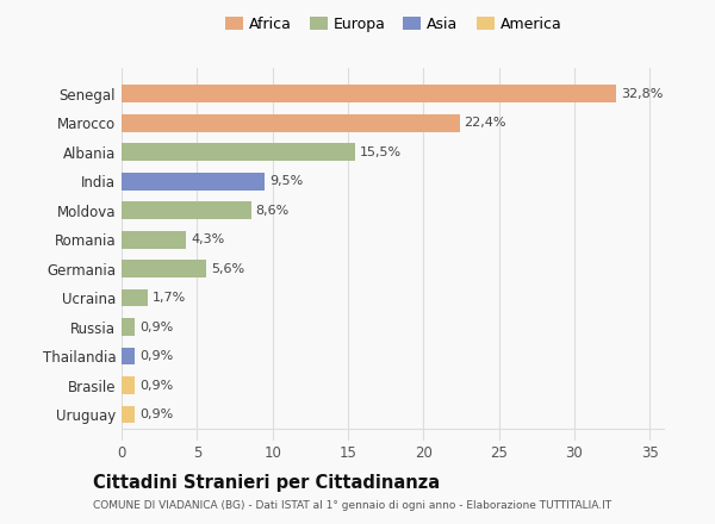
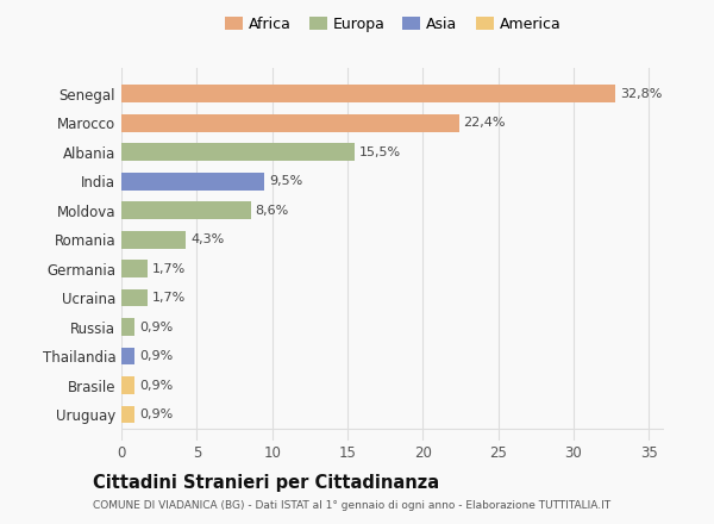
Germania: 5,6% -> 1,7%
